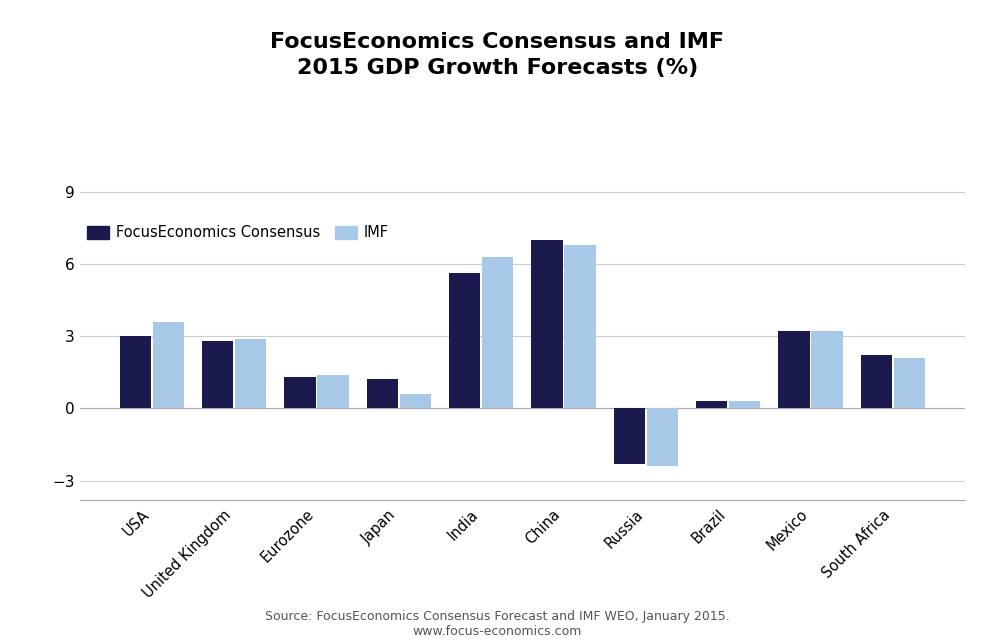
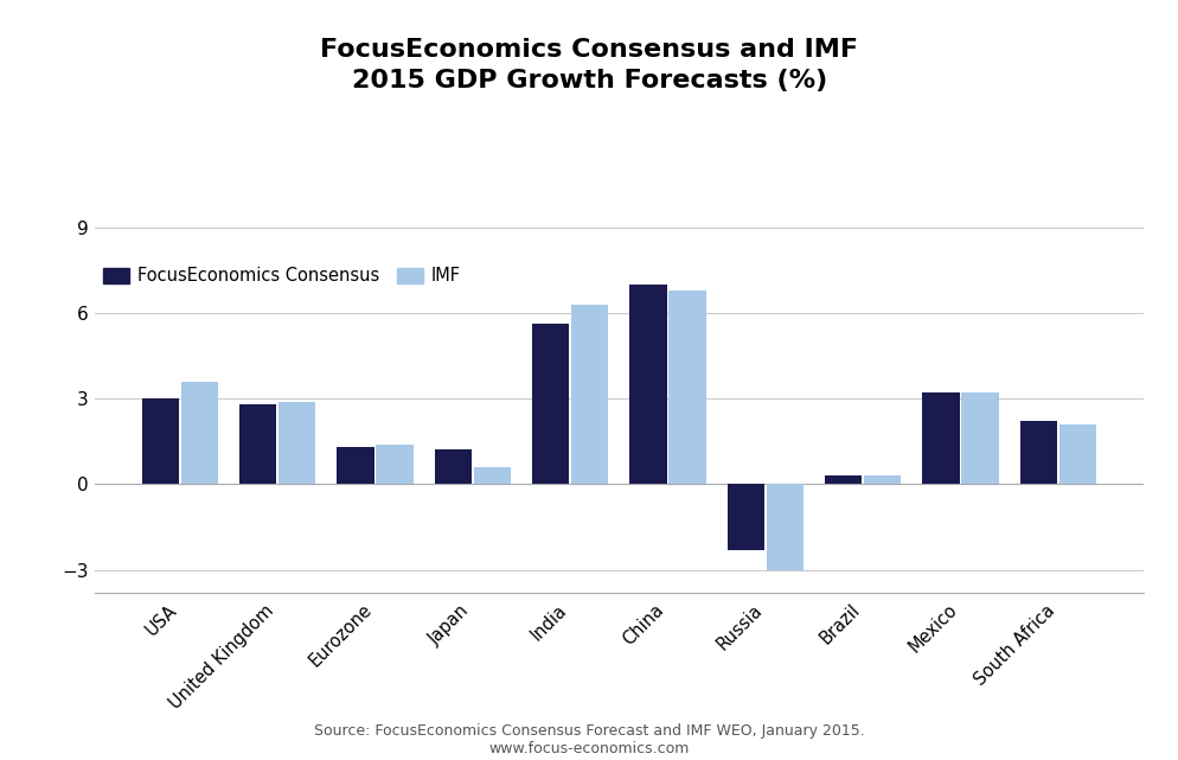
IMF/Russia: -2.4 -> -3.0
